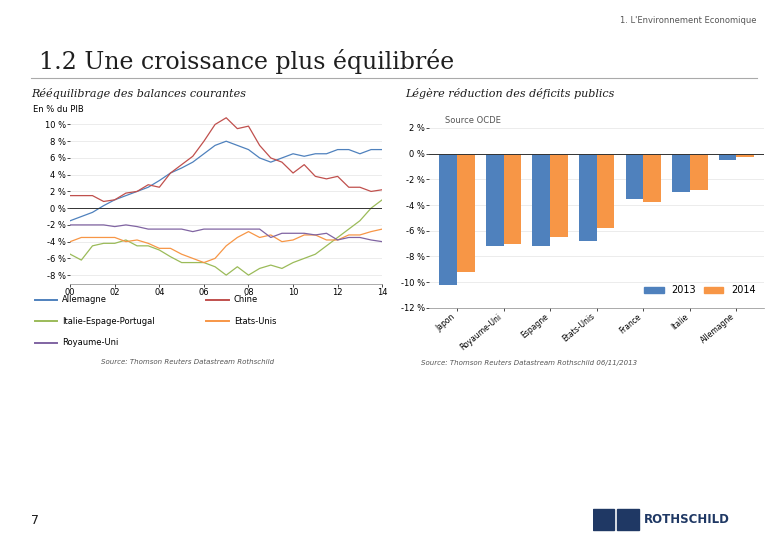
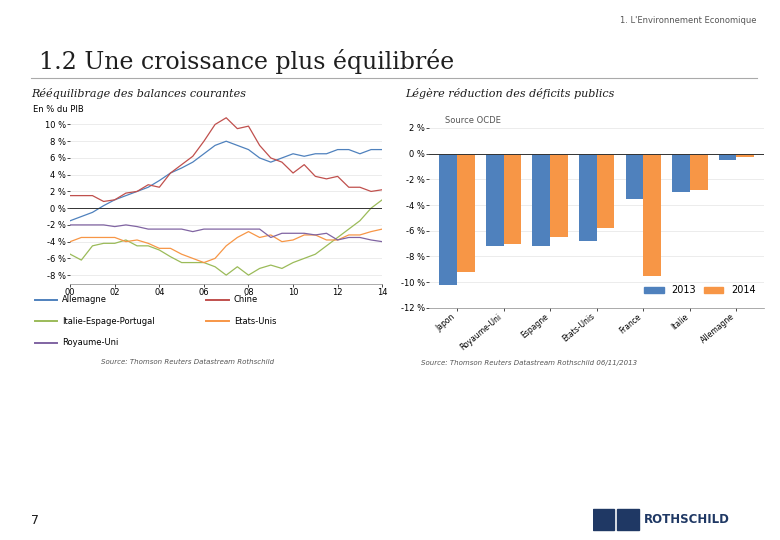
2014/France: -3.8 % -> -9.5 %
